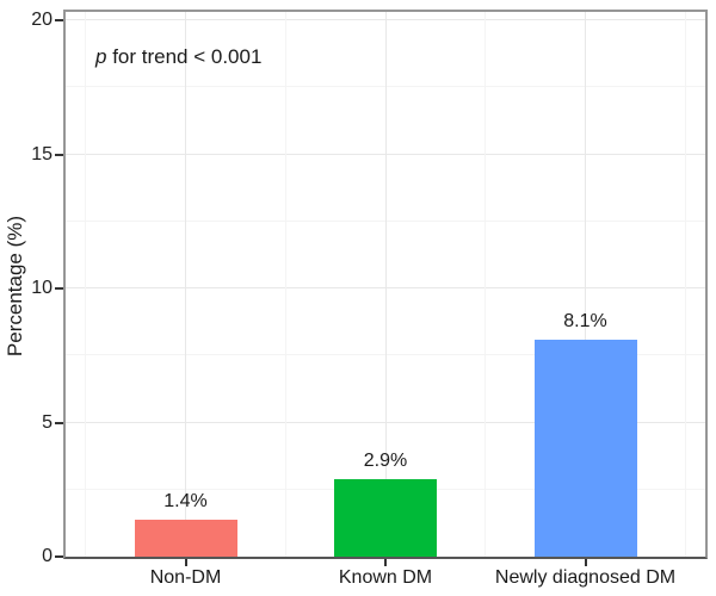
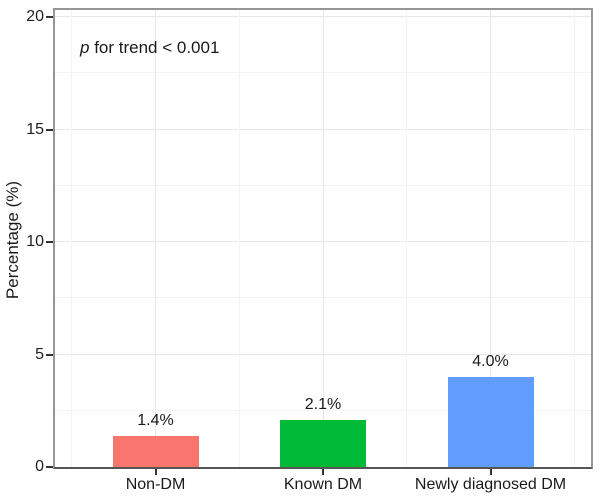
Known DM: 2.9% -> 2.1%
Newly diagnosed DM: 8.1% -> 4.0%
